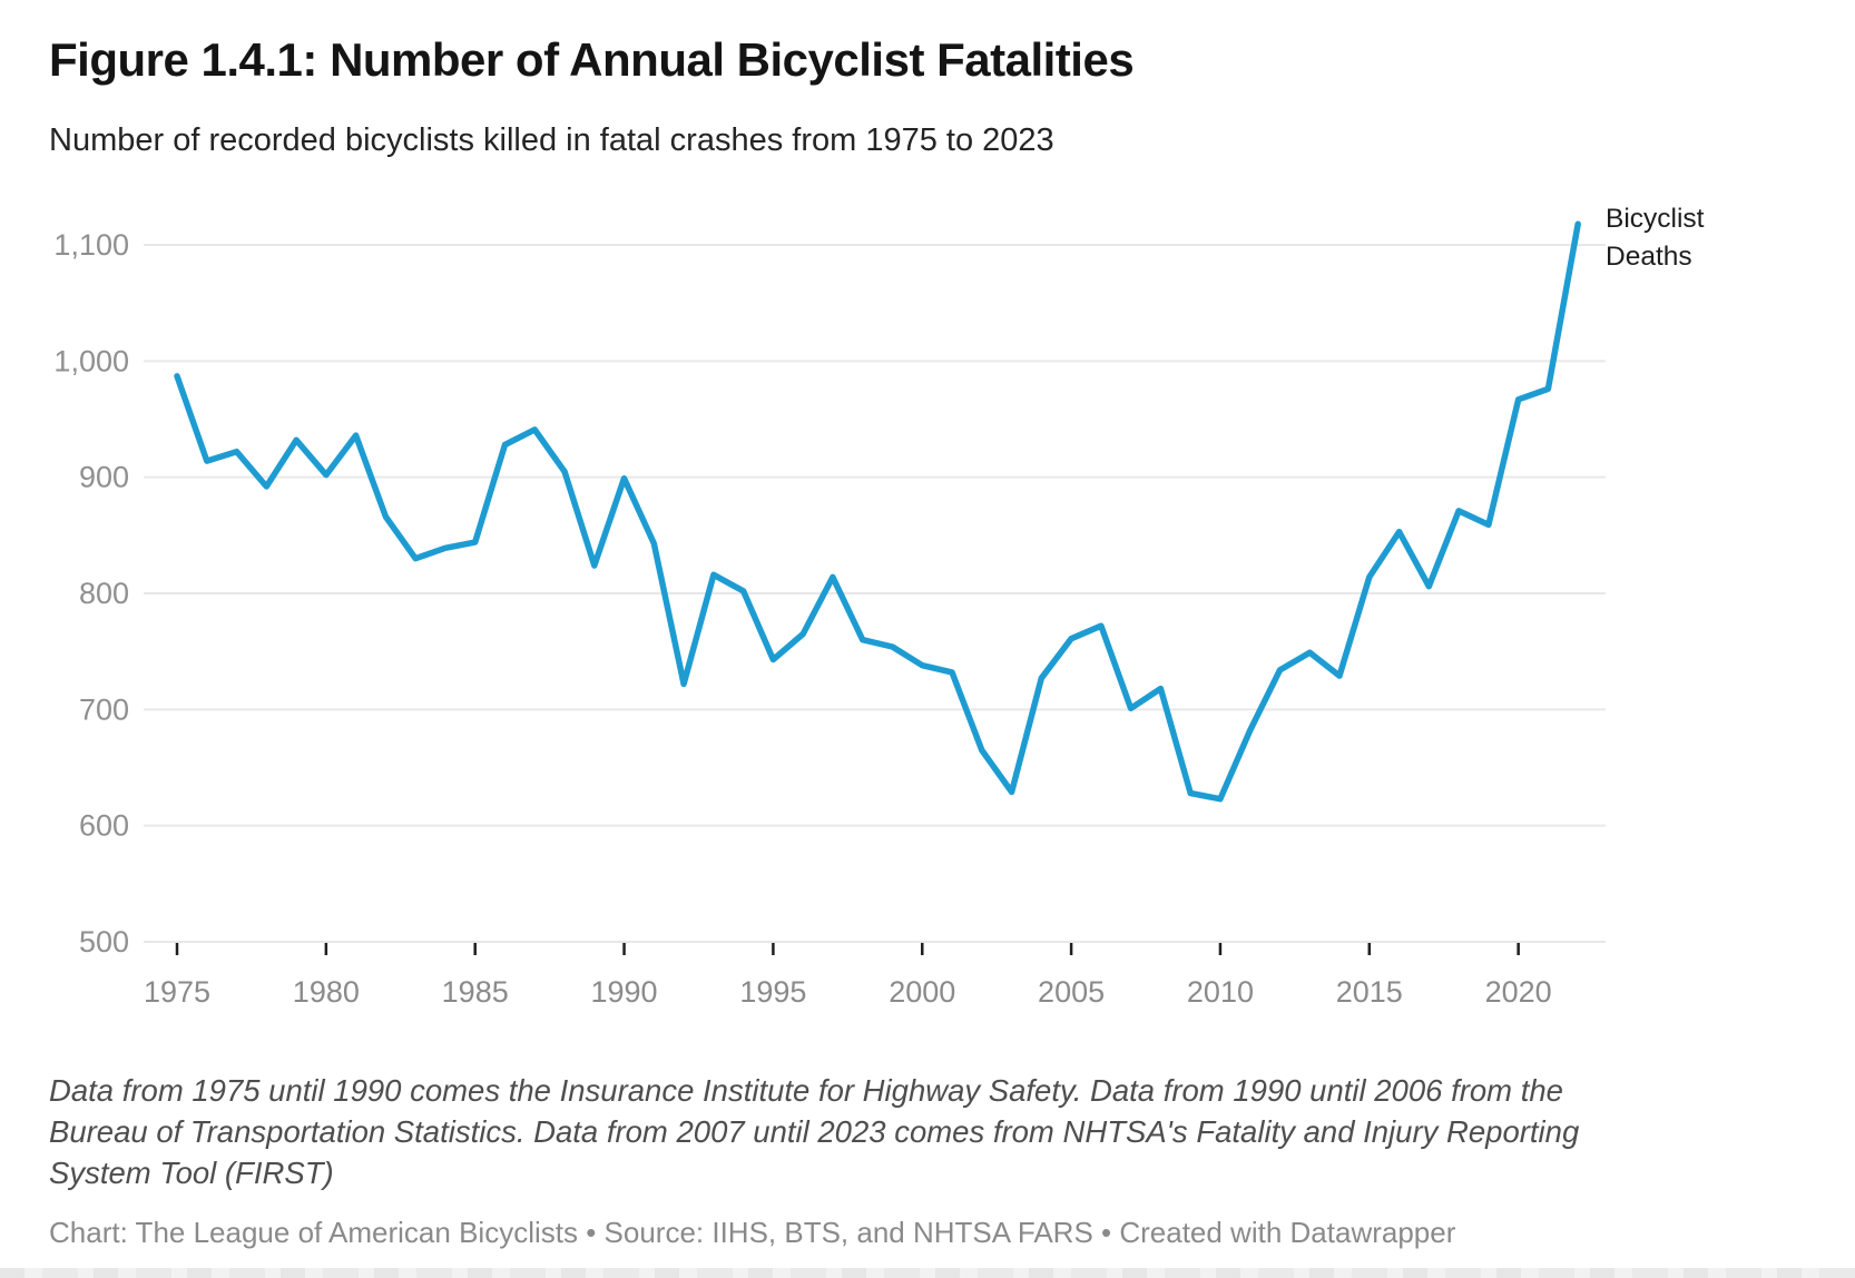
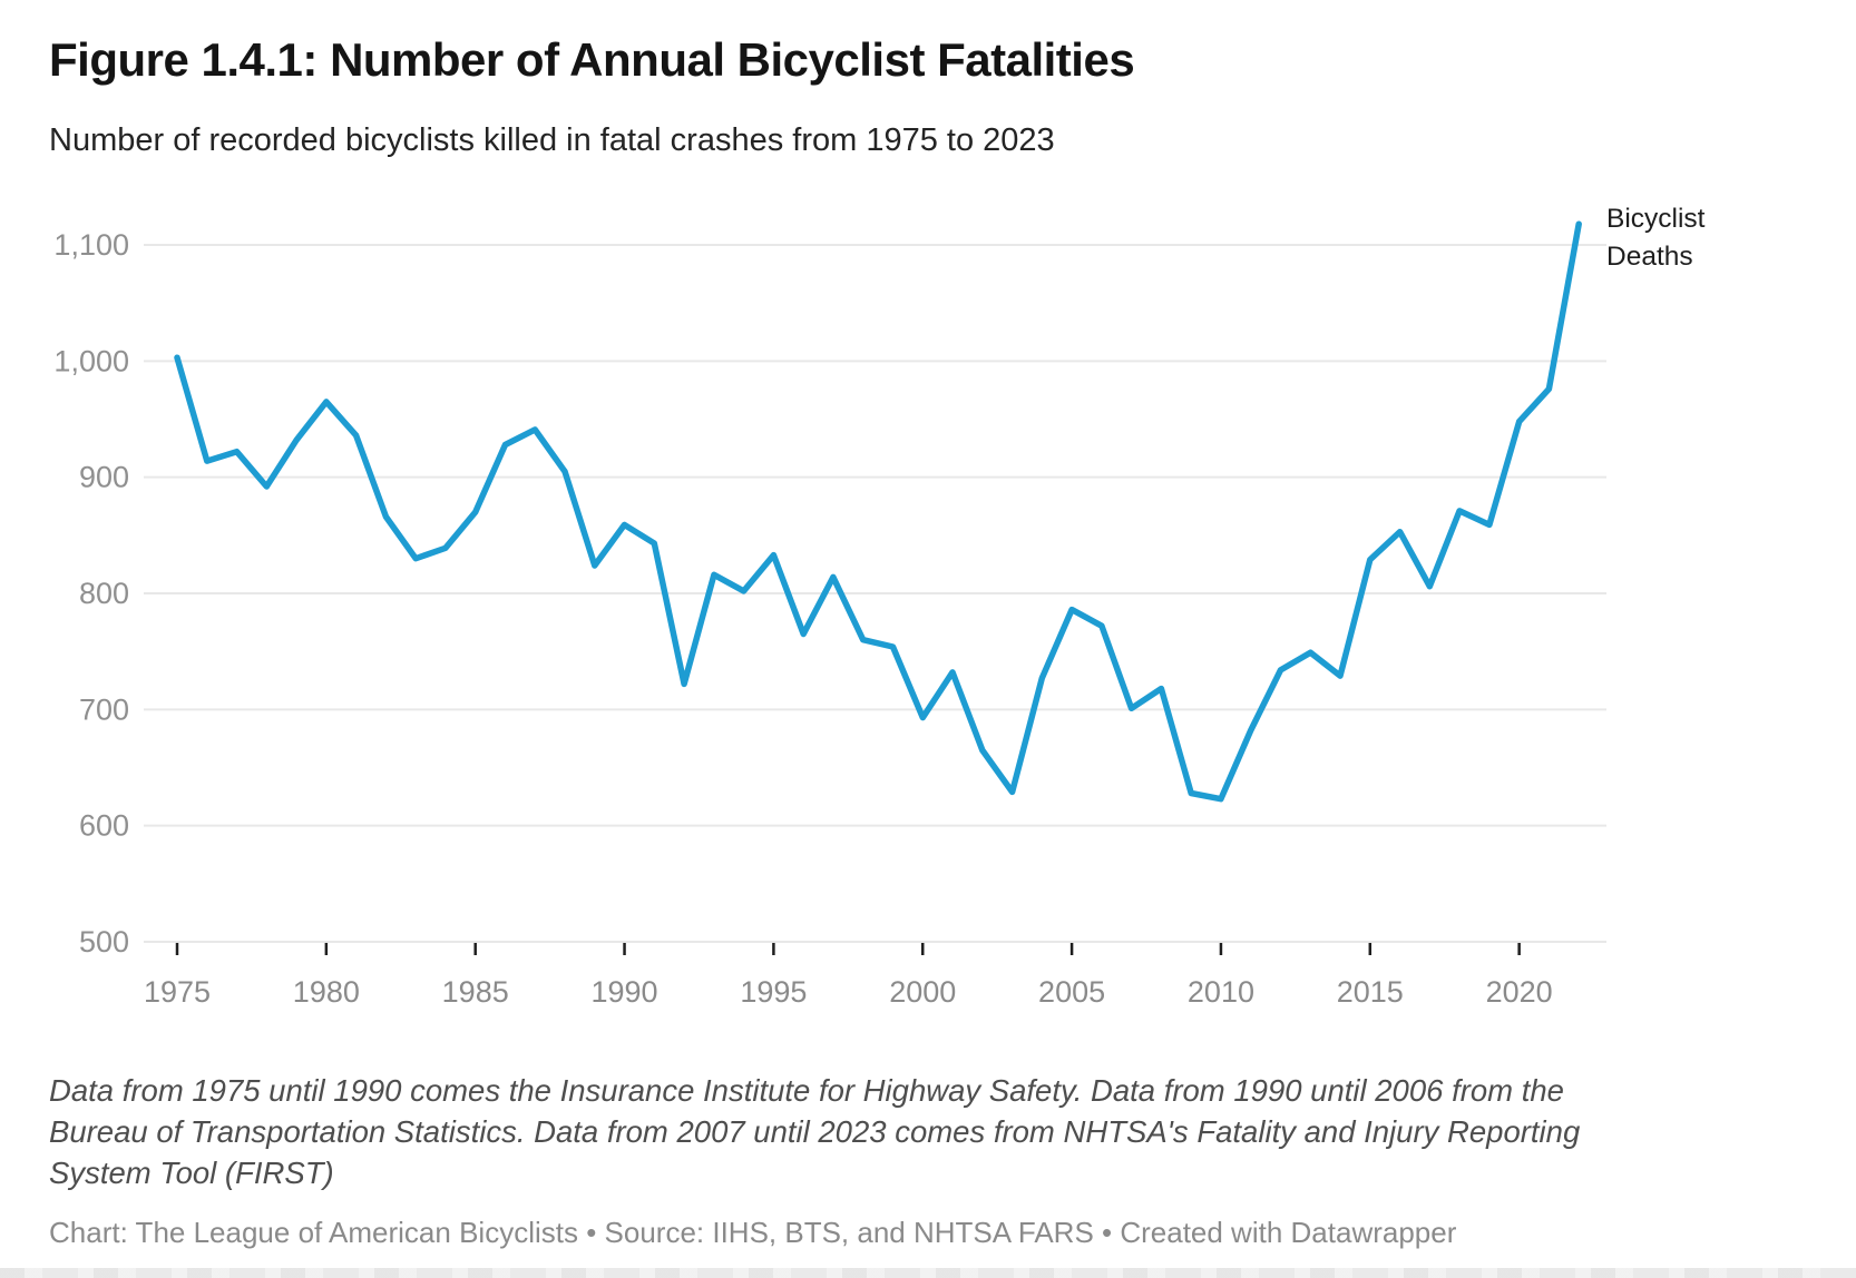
1975: 987 -> 1003
1980: 902 -> 965
1985: 844 -> 870
1990: 899 -> 859
1995: 743 -> 833
2000: 738 -> 693
2005: 761 -> 786
2015: 814 -> 829
2020: 967 -> 948
